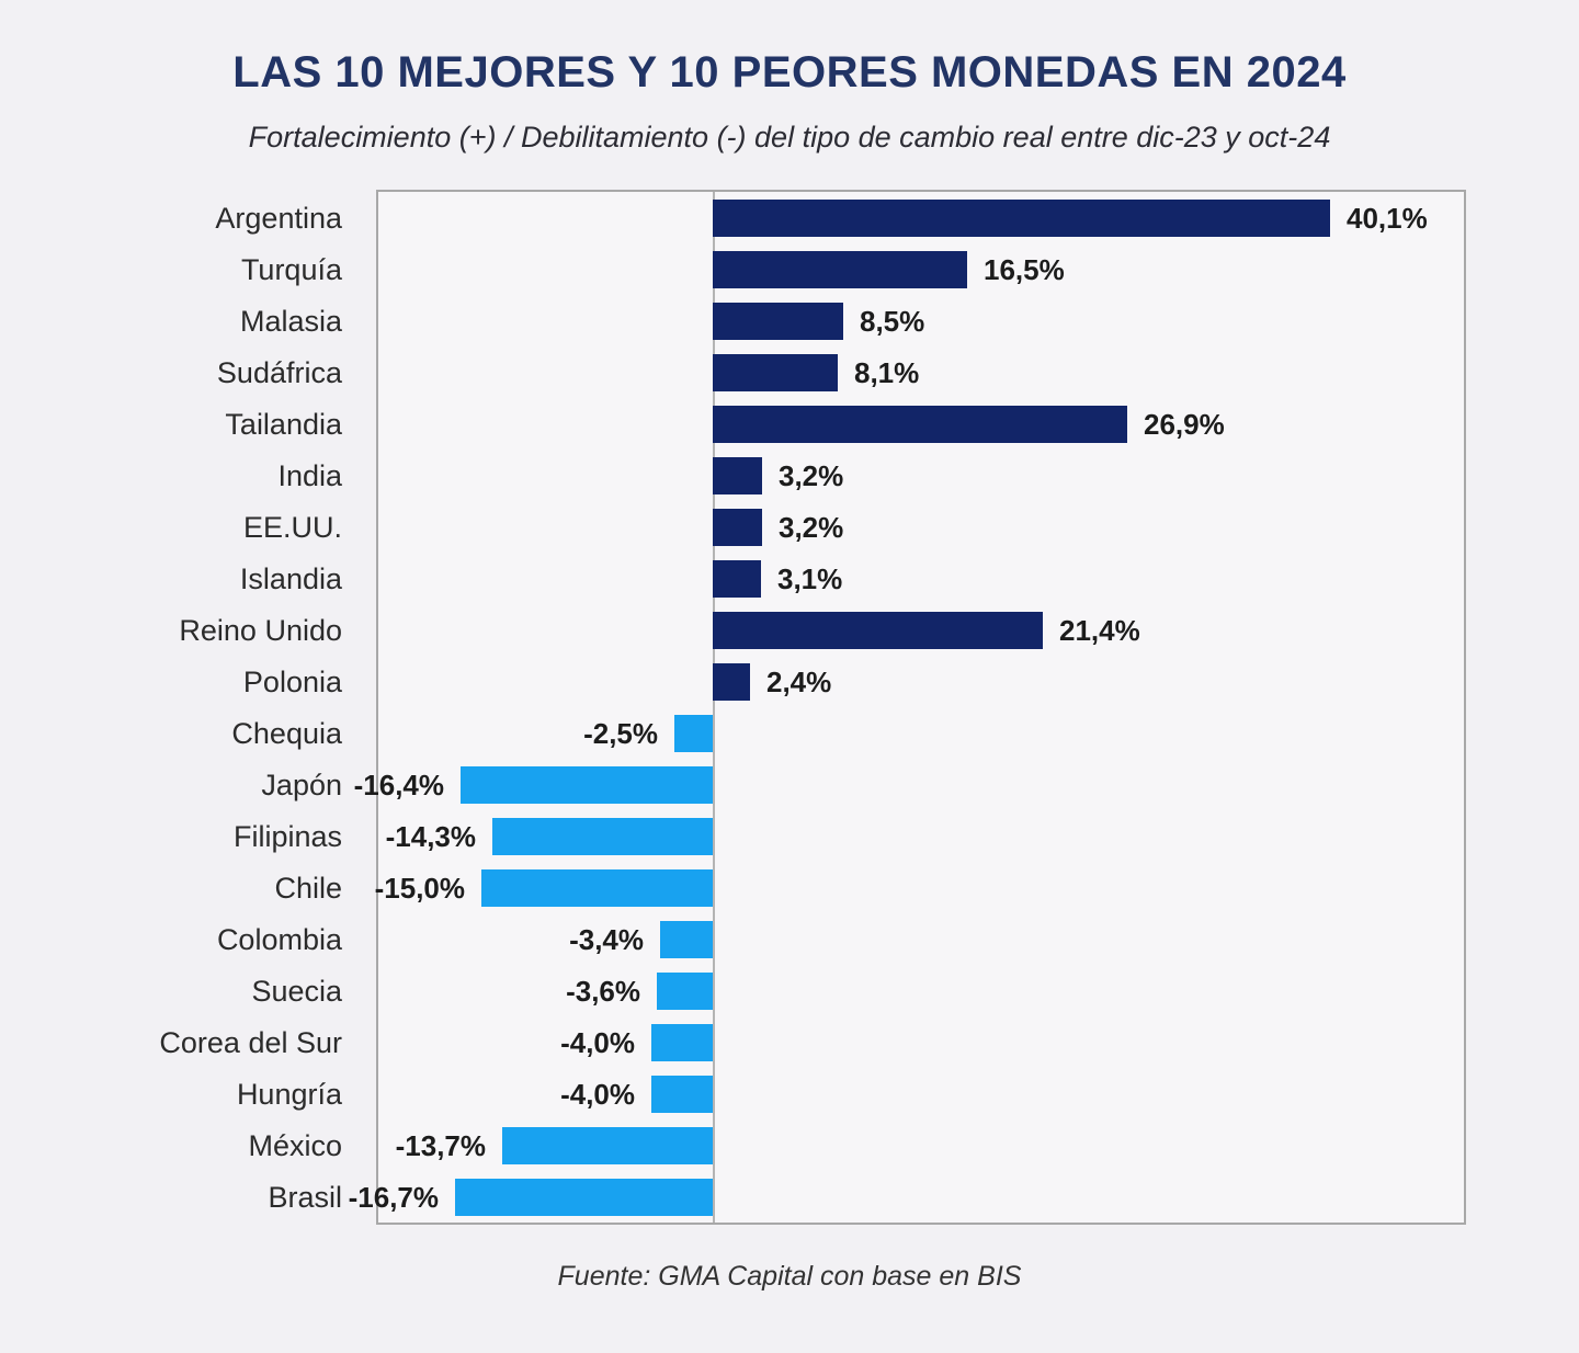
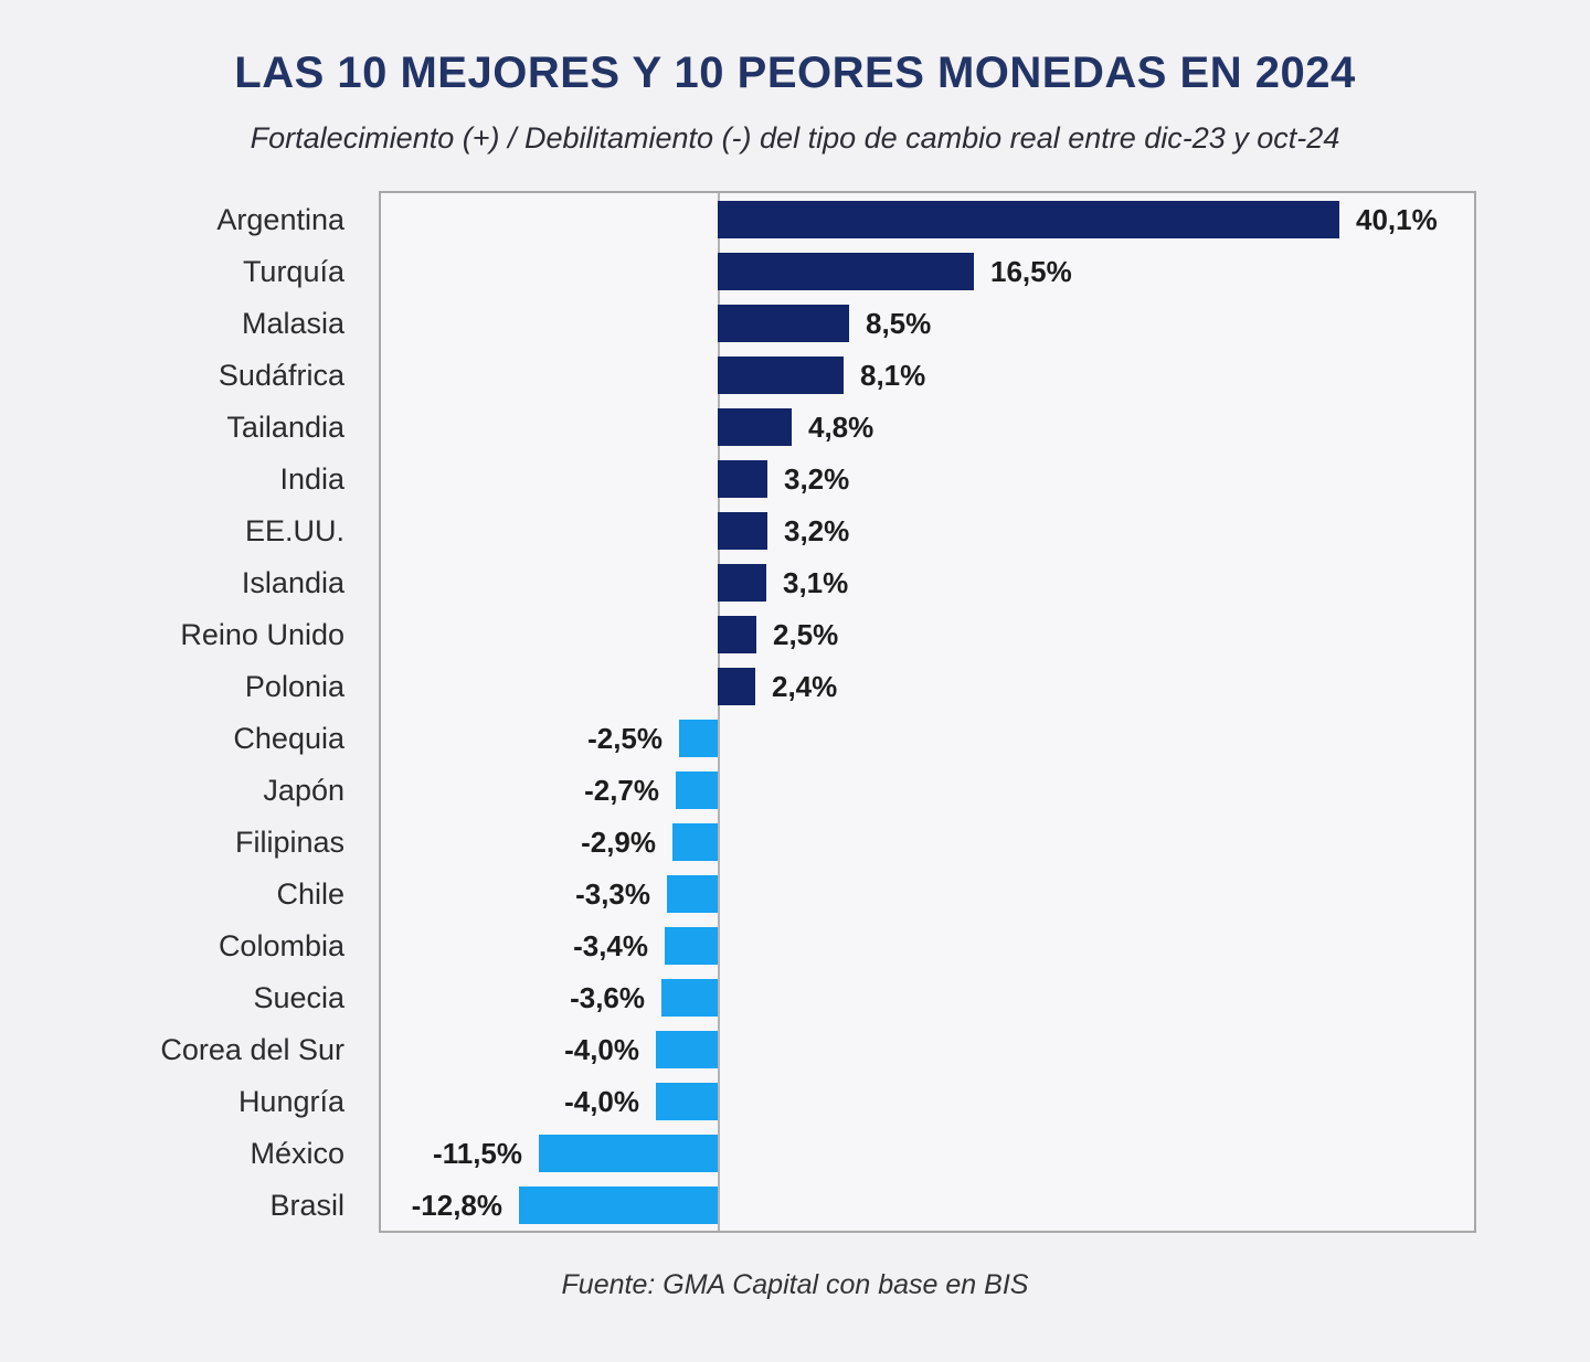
Tailandia: 26,9% -> 4,8%
Reino Unido: 21,4% -> 2,5%
Japón: -16,4% -> -2,7%
Filipinas: -14,3% -> -2,9%
Chile: -15,0% -> -3,3%
México: -13,7% -> -11,5%
Brasil: -16,7% -> -12,8%
